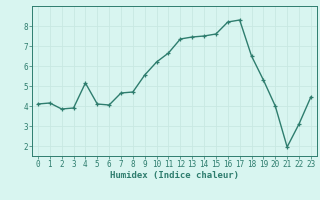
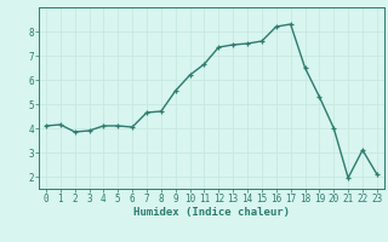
4: 5.15 -> 4.10
23: 4.45 -> 2.10
